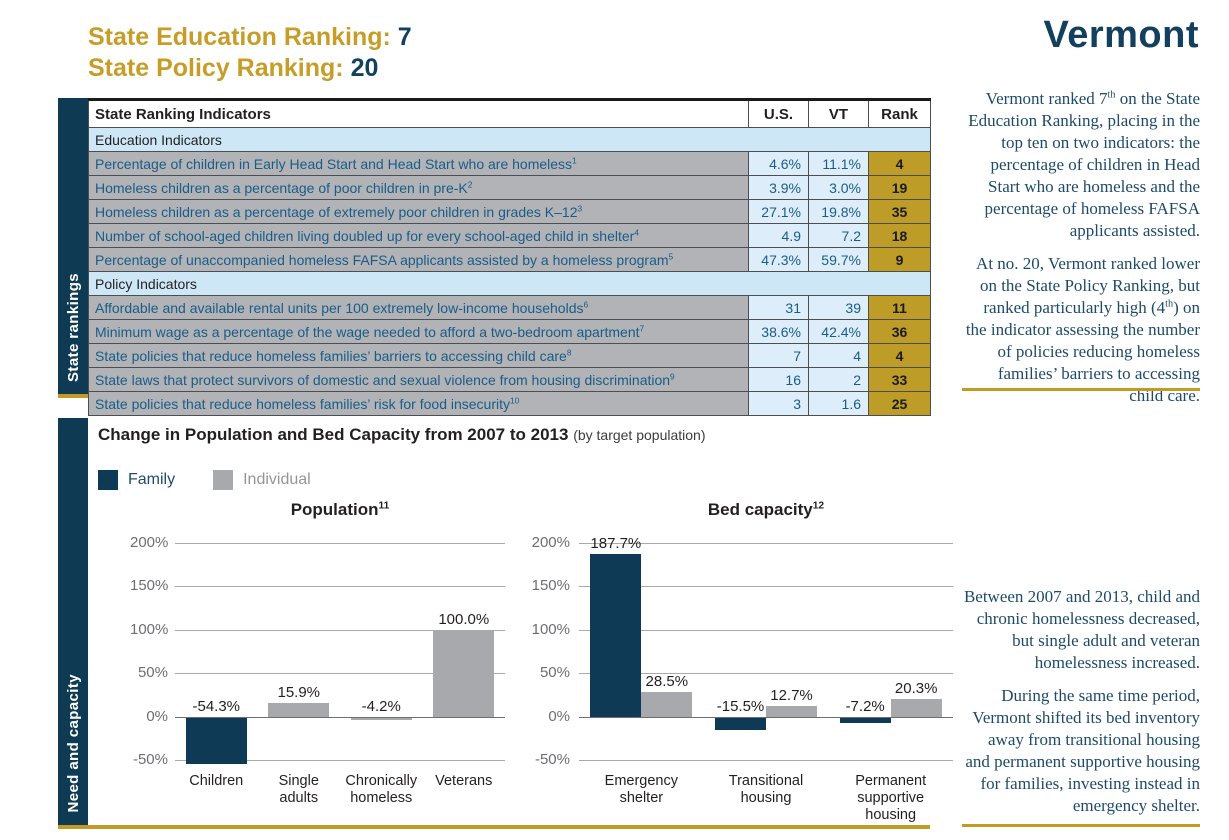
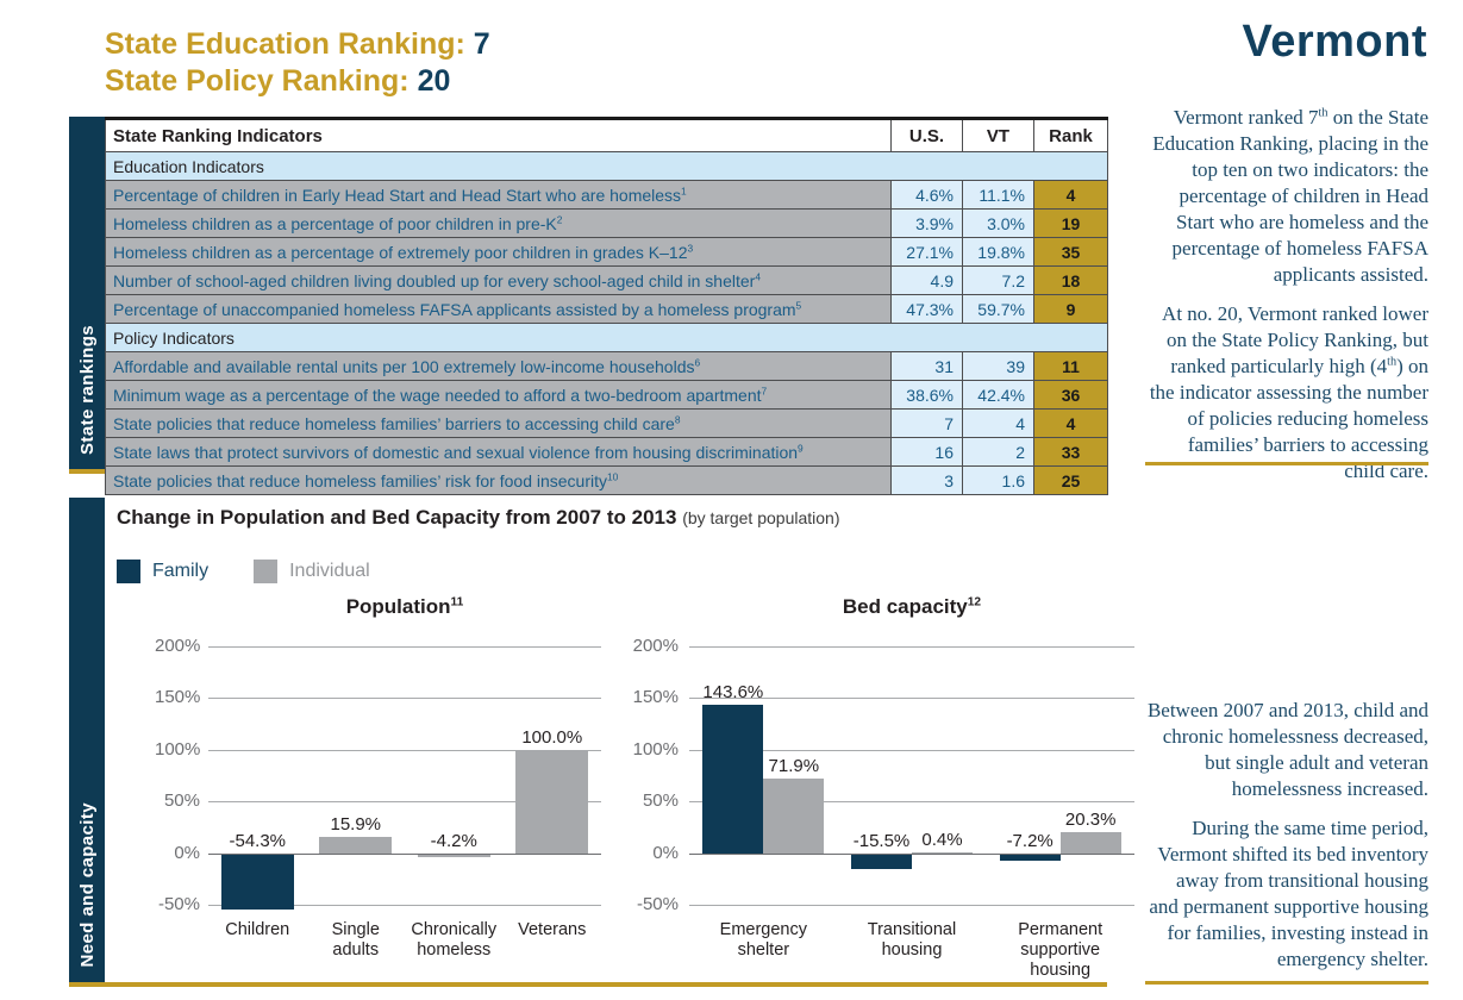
Bed capacity/Family/Emergency shelter: 187.7% -> 143.6%
Bed capacity/Individual/Emergency shelter: 28.5% -> 71.9%
Bed capacity/Individual/Transitional housing: 12.7% -> 0.4%
